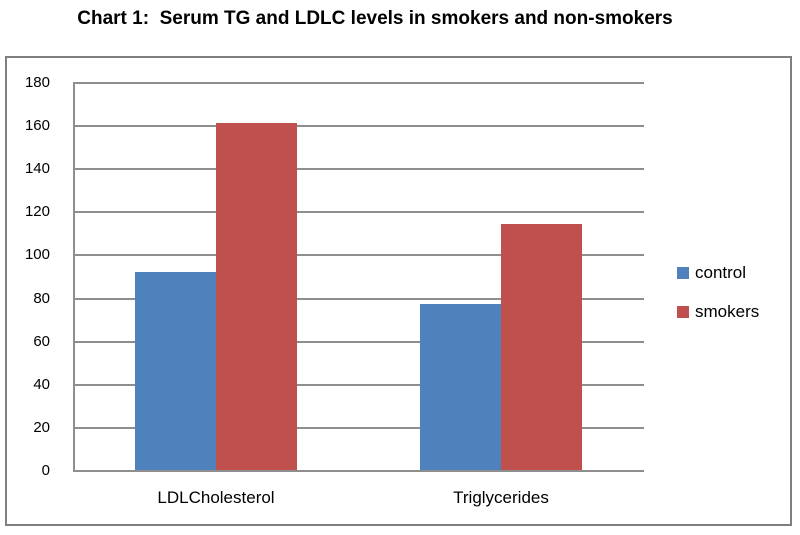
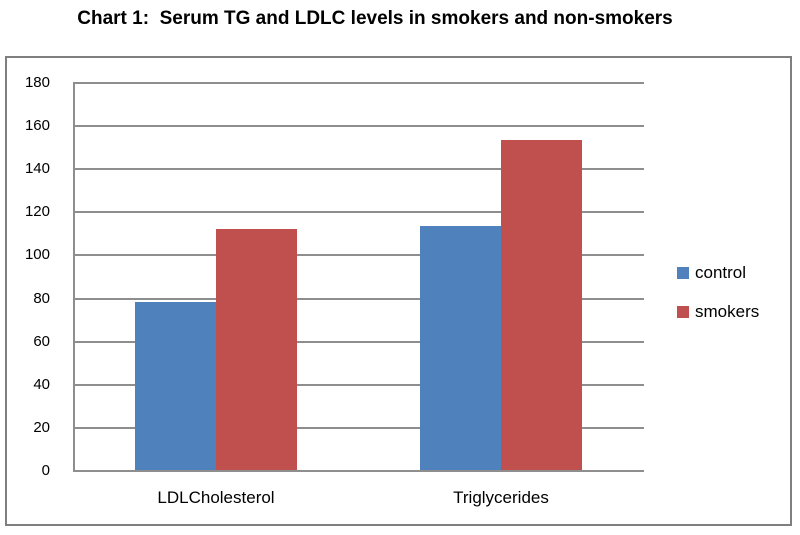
control/LDLCholesterol: 92 -> 78
smokers/LDLCholesterol: 161 -> 112
control/Triglycerides: 77 -> 113
smokers/Triglycerides: 114 -> 153
